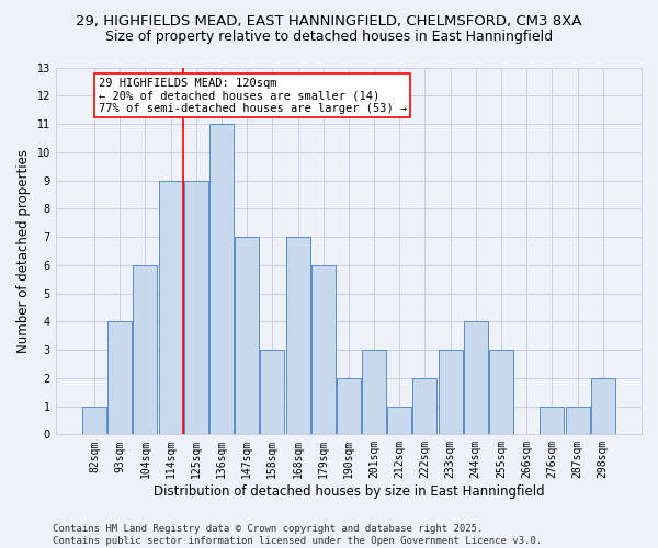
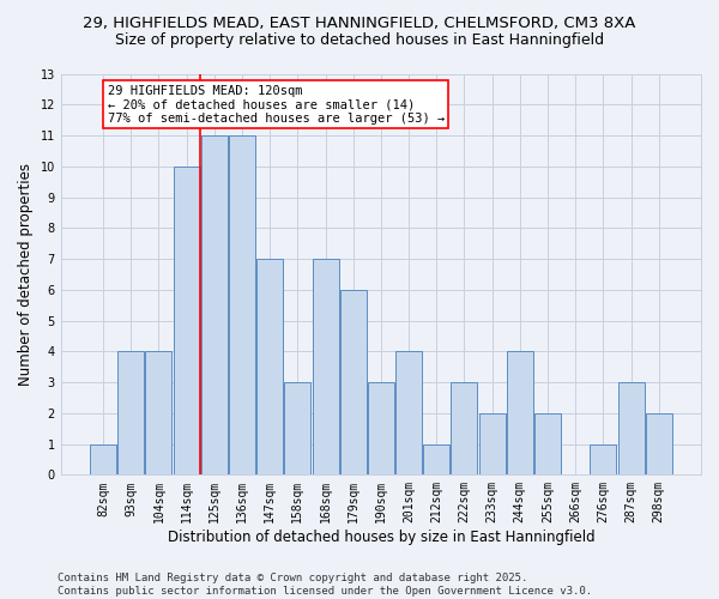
104sqm: 6 -> 4
114sqm: 9 -> 10
125sqm: 9 -> 11
190sqm: 2 -> 3
201sqm: 3 -> 4
222sqm: 2 -> 3
233sqm: 3 -> 2
255sqm: 3 -> 2
287sqm: 1 -> 3
